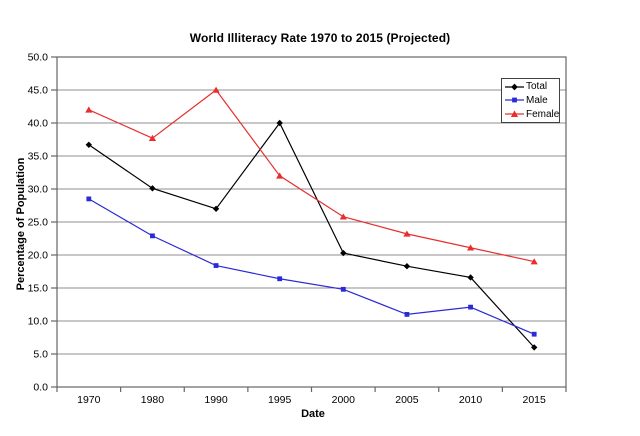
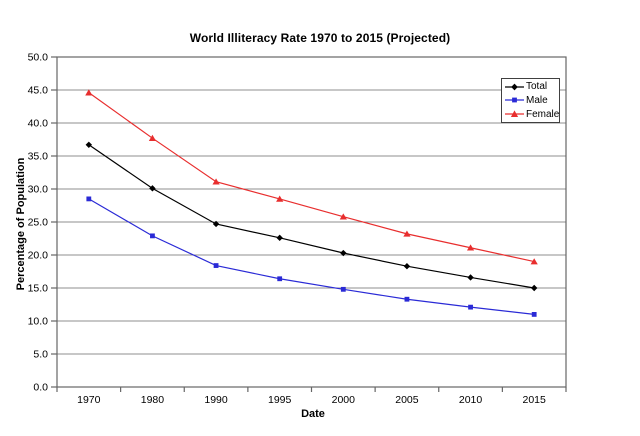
Female/1970: 42 -> 45
Total/1990: 27 -> 25
Female/1990: 45 -> 31
Total/1995: 40 -> 23
Female/1995: 32 -> 28
Male/2005: 11 -> 13
Total/2015: 6 -> 15
Male/2015: 8 -> 11
